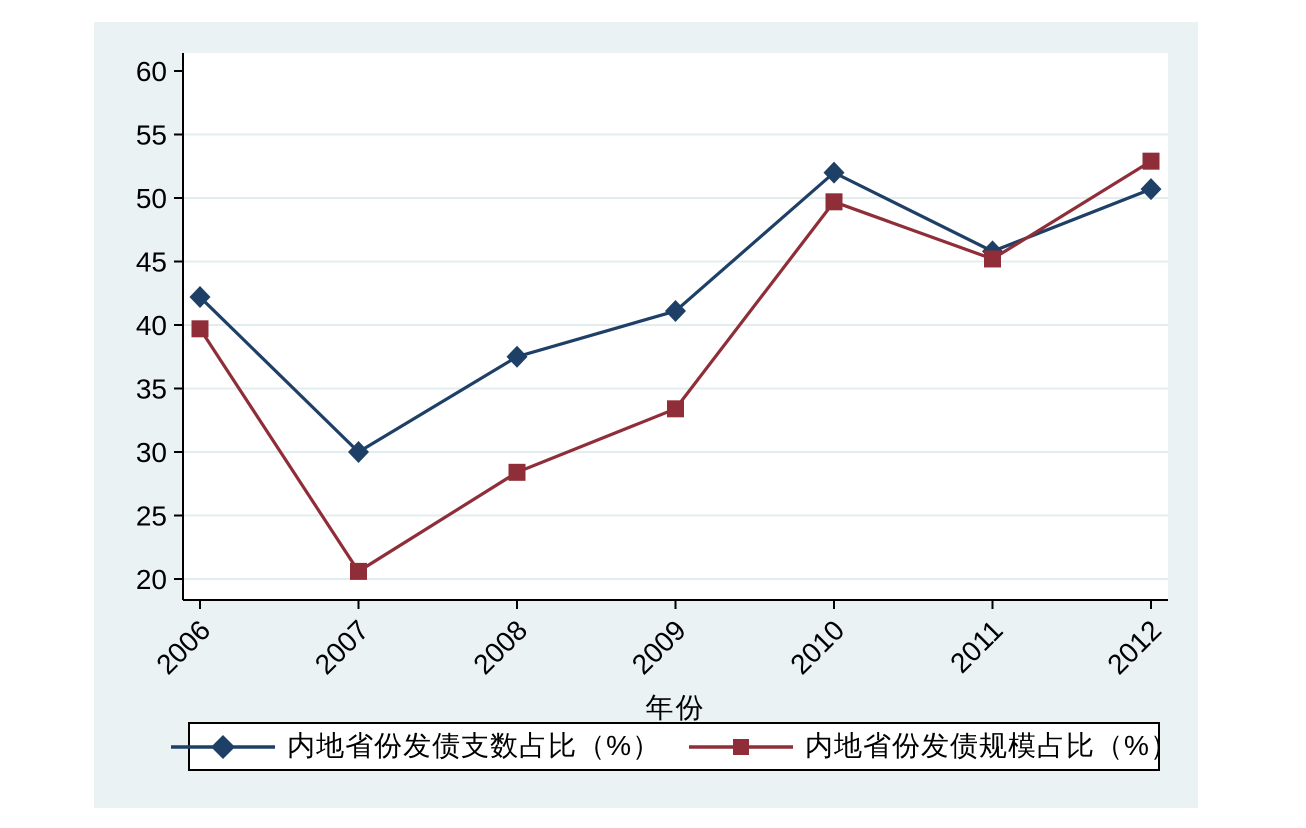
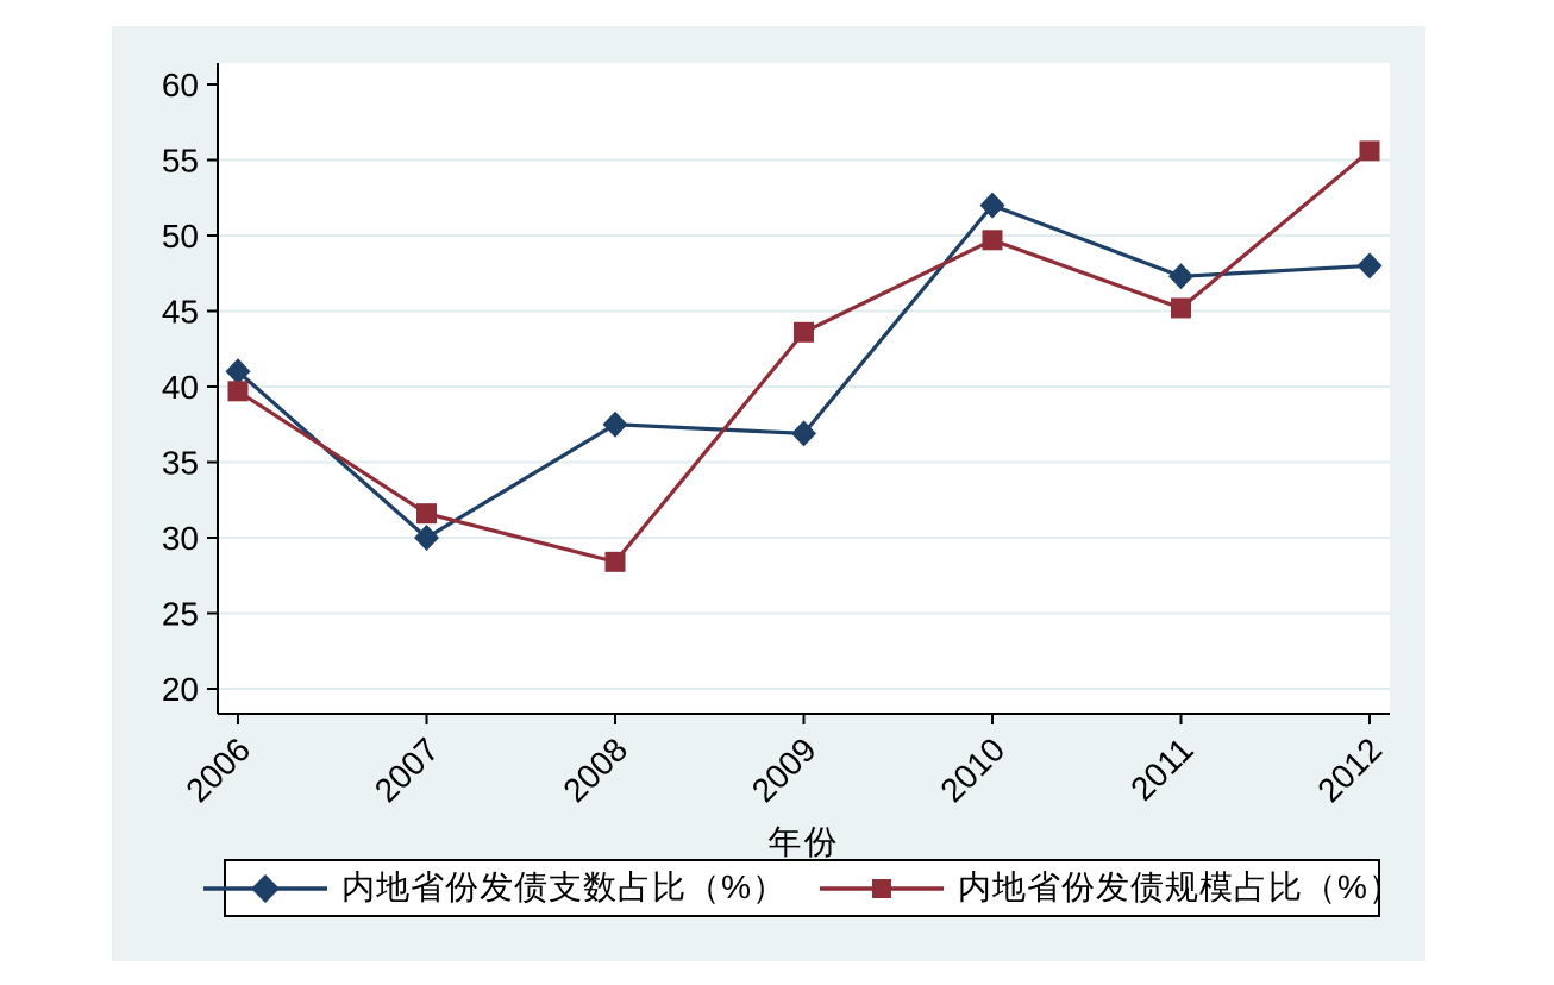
内地省份发债支数占比（%）/2006: 42.2 -> 41.0
内地省份发债规模占比（%）/2007: 20.6 -> 31.6
内地省份发债支数占比（%）/2009: 41.1 -> 36.9
内地省份发债规模占比（%）/2009: 33.4 -> 43.6
内地省份发债支数占比（%）/2011: 45.8 -> 47.3
内地省份发债支数占比（%）/2012: 50.7 -> 48.0
内地省份发债规模占比（%）/2012: 52.9 -> 55.6
